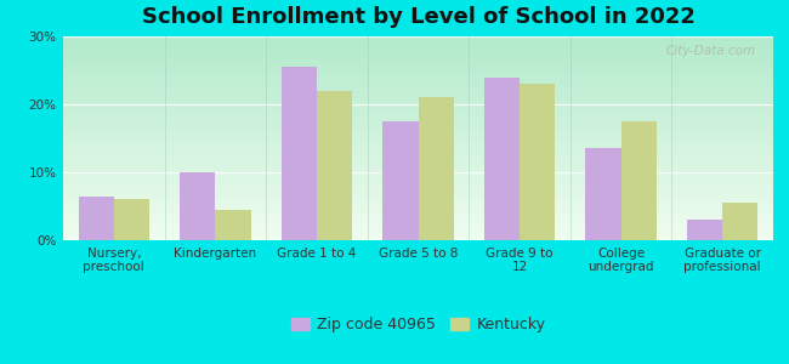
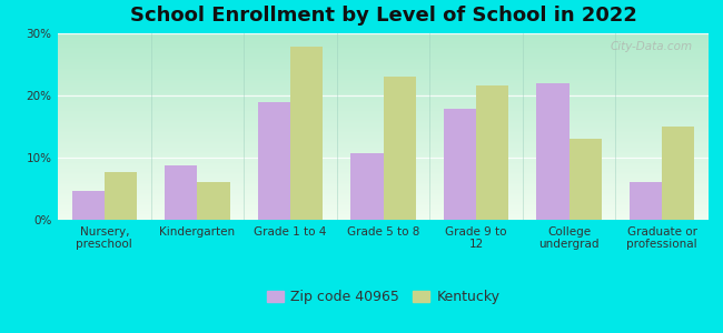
Zip code 40965/Nursery, preschool: 6.5% -> 4.6%
Kentucky/Nursery, preschool: 6.0% -> 7.6%
Zip code 40965/Kindergarten: 10.0% -> 8.8%
Kentucky/Kindergarten: 4.5% -> 6.0%
Zip code 40965/Grade 1 to 4: 25.5% -> 19.0%
Kentucky/Grade 1 to 4: 22.0% -> 27.8%
Zip code 40965/Grade 5 to 8: 17.5% -> 10.8%
Kentucky/Grade 5 to 8: 21.0% -> 23.0%
Zip code 40965/Grade 9 to 12: 24.0% -> 17.8%
Kentucky/Grade 9 to 12: 23.0% -> 21.6%
Zip code 40965/College undergrad: 13.5% -> 22.0%
Kentucky/College undergrad: 17.5% -> 13.0%
Zip code 40965/Graduate or professional: 3.0% -> 6.0%
Kentucky/Graduate or professional: 5.5% -> 15.0%
